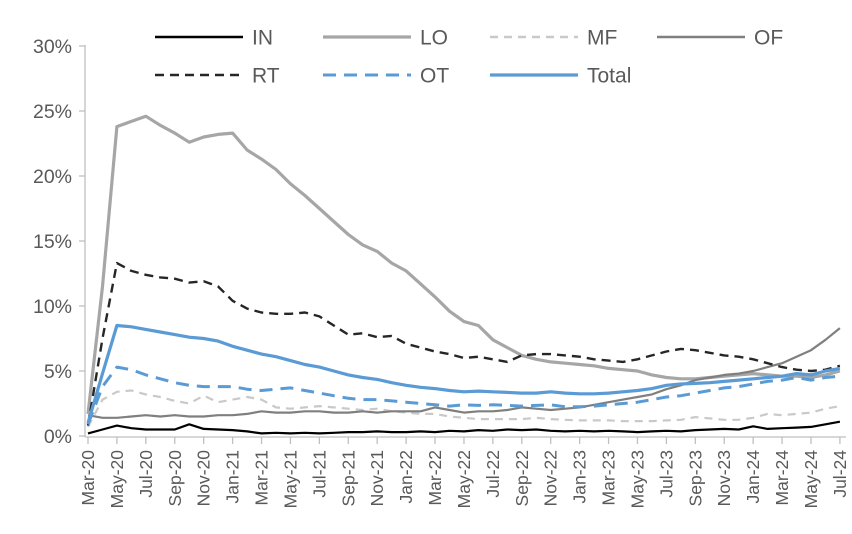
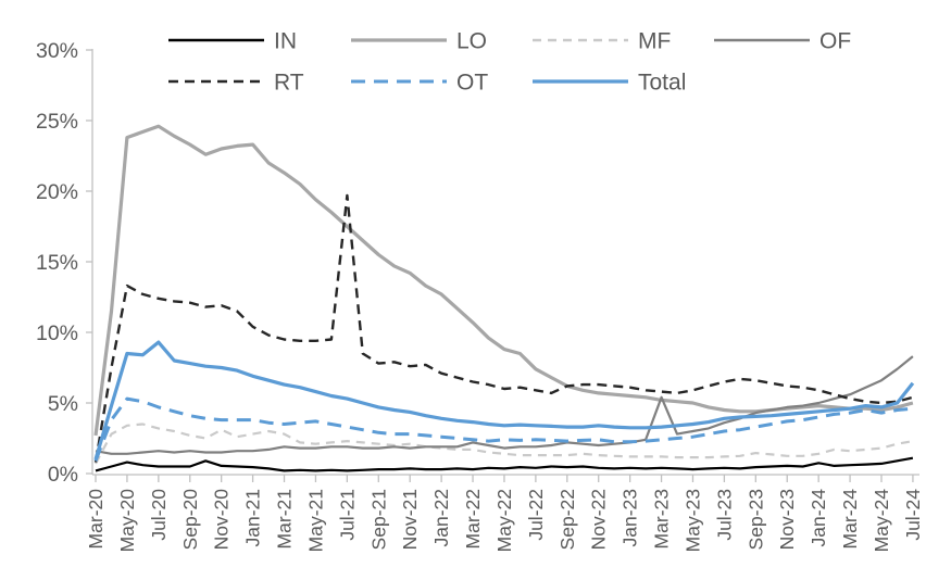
LO/Mar-20: 1.7% -> 2.7%
Total/Jul-20: 8.2% -> 9.3%
RT/Jul-21: 9.2% -> 19.7%
OF/Mar-23: 2.6% -> 5.4%
Total/Jul-24: 5.2% -> 6.4%
